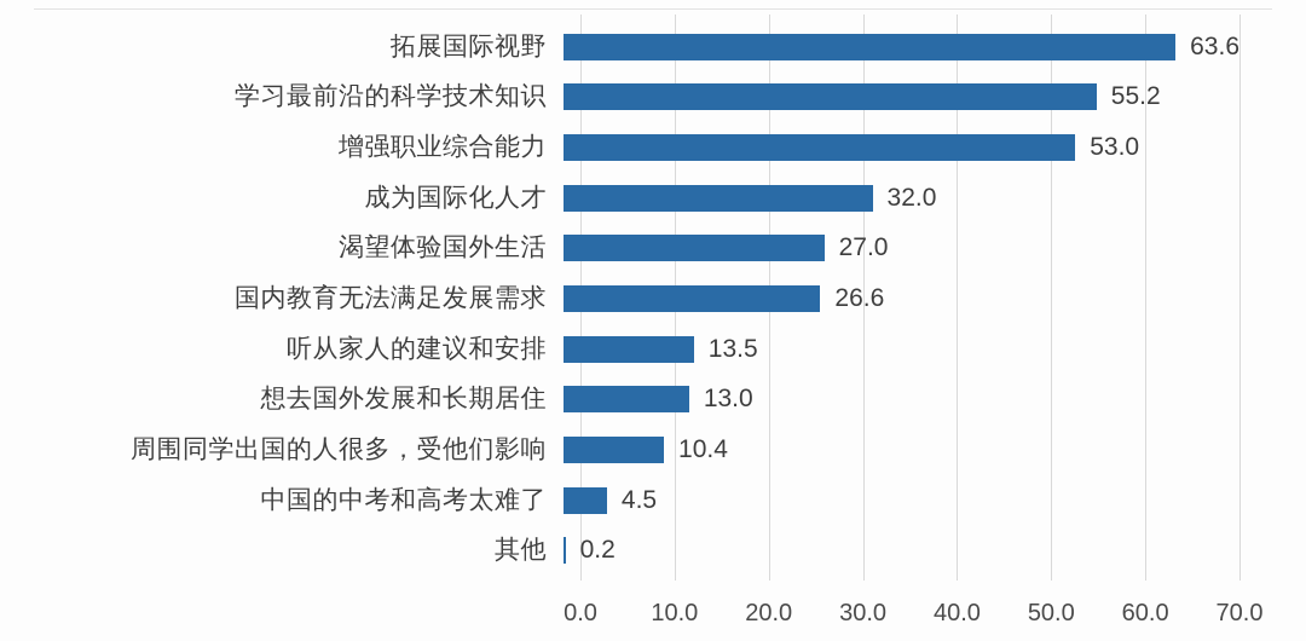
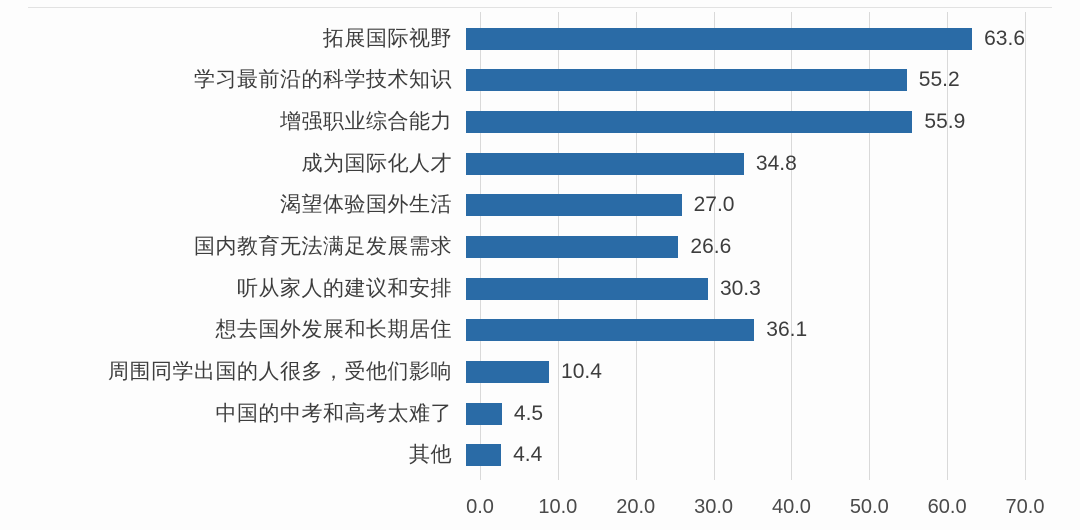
增强职业综合能力: 53.0 -> 55.9
成为国际化人才: 32.0 -> 34.8
听从家人的建议和安排: 13.5 -> 30.3
想去国外发展和长期居住: 13.0 -> 36.1
其他: 0.2 -> 4.4
